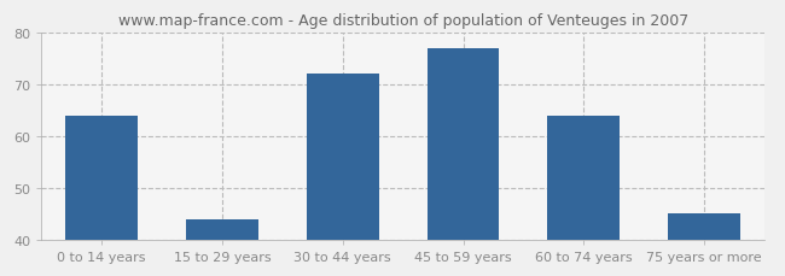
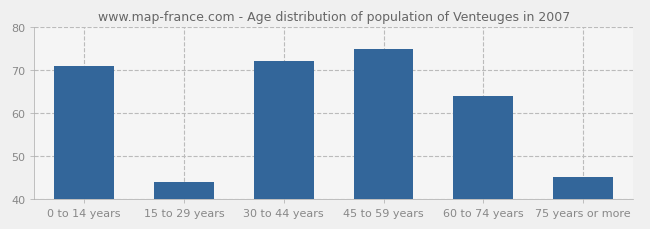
0 to 14 years: 64 -> 71
45 to 59 years: 77 -> 75
